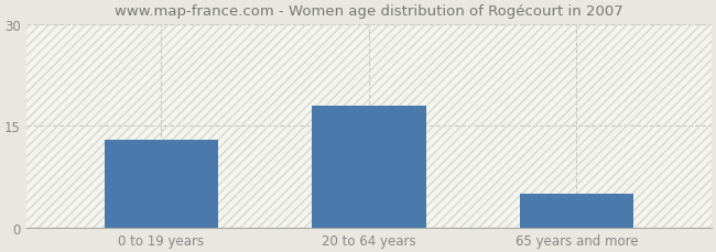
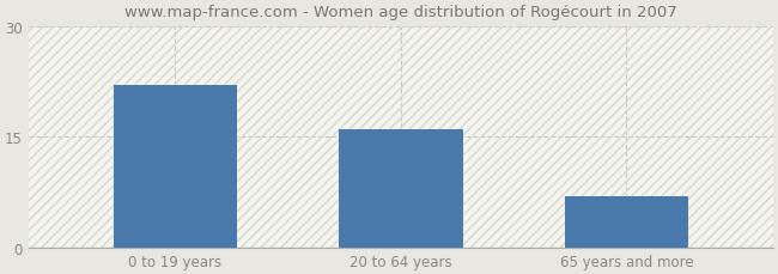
0 to 19 years: 13 -> 22
20 to 64 years: 18 -> 16
65 years and more: 5 -> 7
